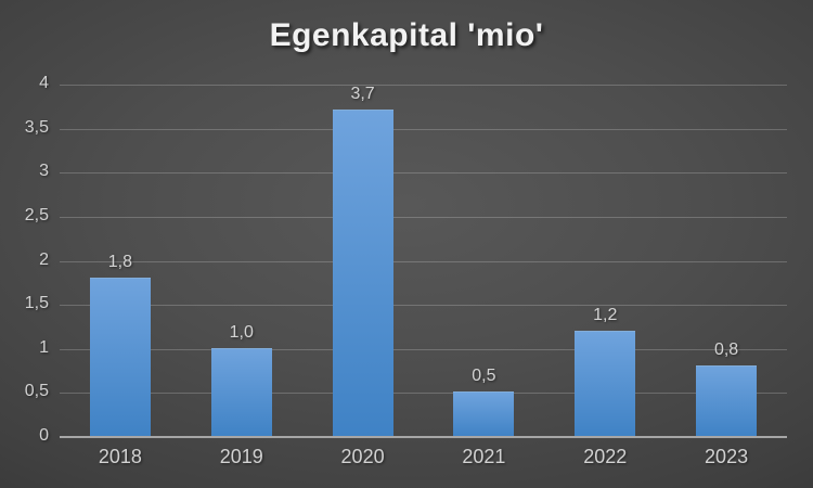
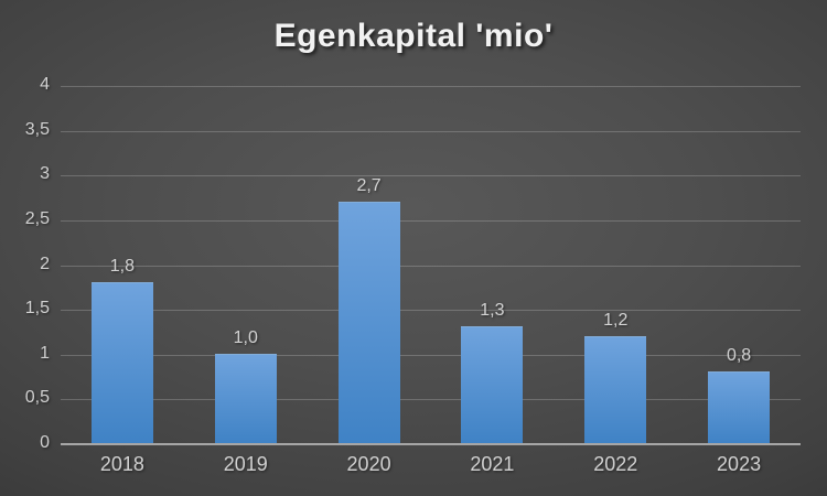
2020: 3,7 -> 2,7
2021: 0,5 -> 1,3
